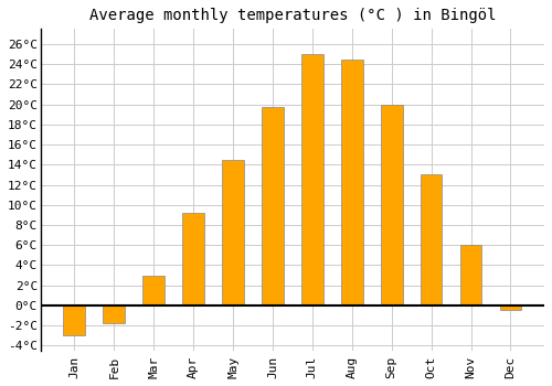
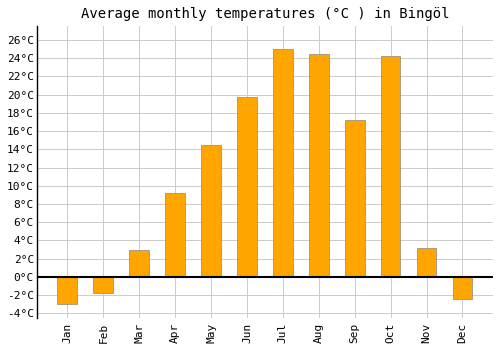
Sep: 20.0°C -> 17.2°C
Oct: 13.0°C -> 24.2°C
Nov: 6.0°C -> 3.2°C
Dec: -0.4°C -> -2.4°C
